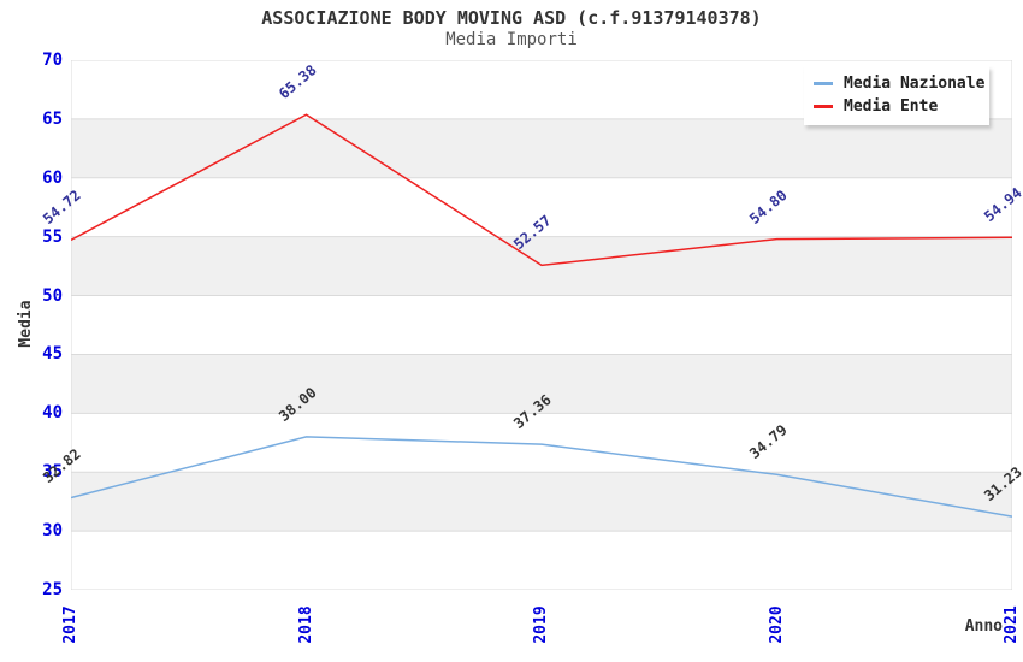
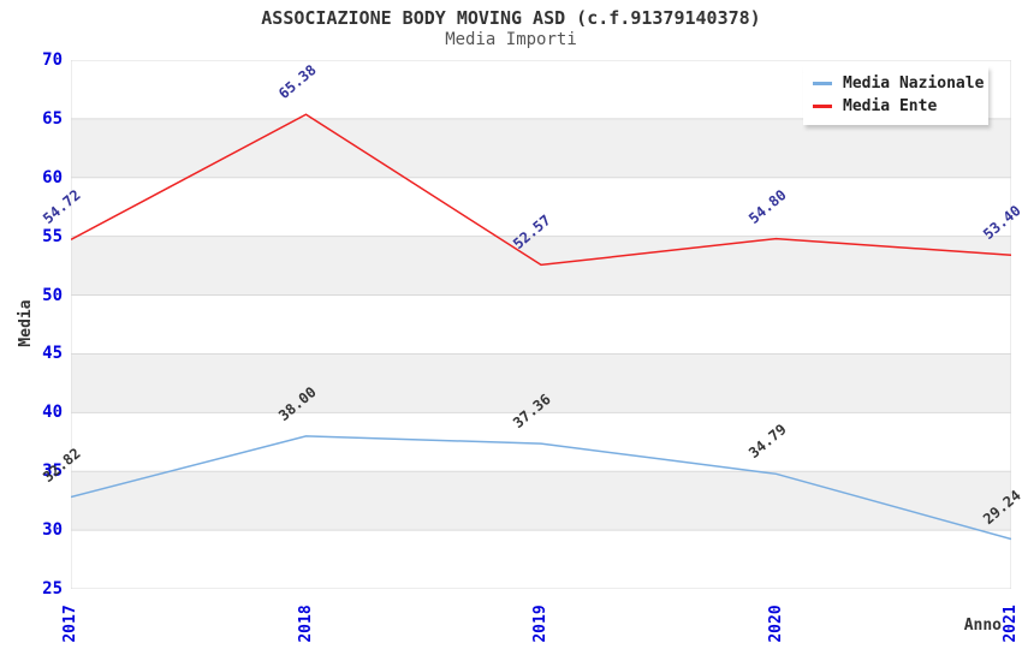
Media Nazionale/2021: 31.23 -> 29.24
Media Ente/2021: 54.94 -> 53.40
